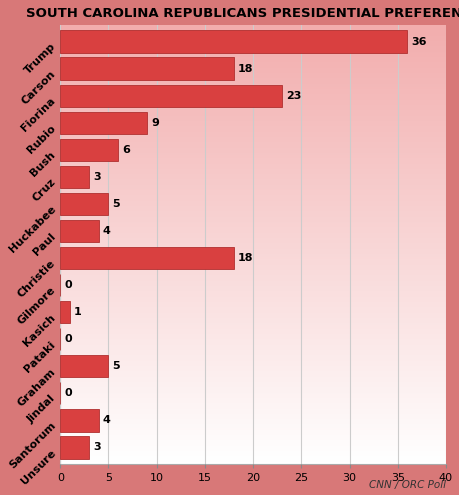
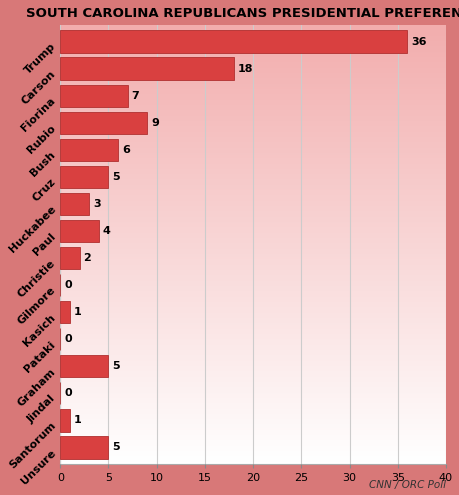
Fiorina: 23 -> 7
Cruz: 3 -> 5
Huckabee: 5 -> 3
Christie: 18 -> 2
Santorum: 4 -> 1
Unsure: 3 -> 5
